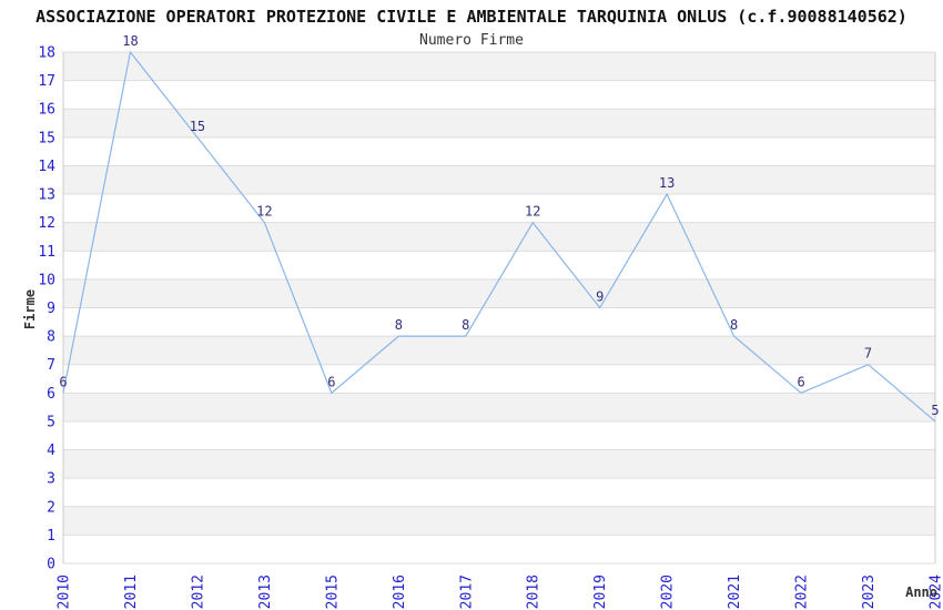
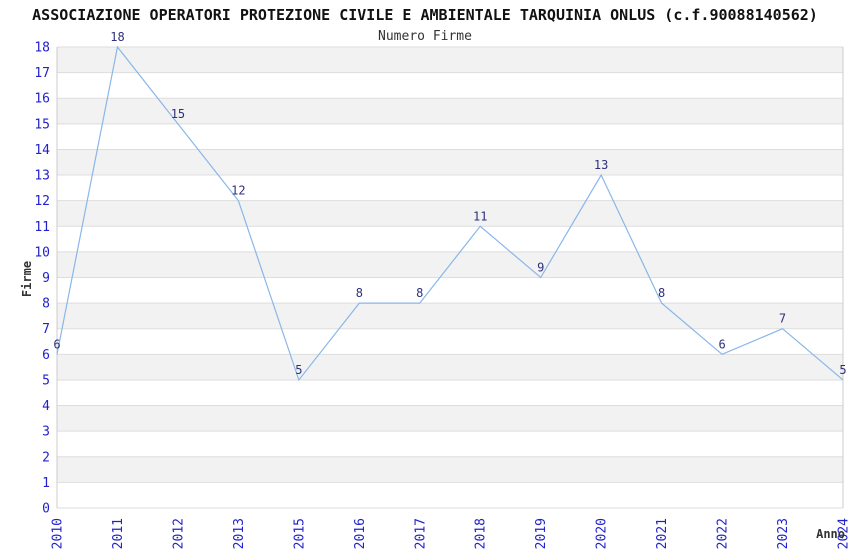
2015: 6 -> 5
2018: 12 -> 11
